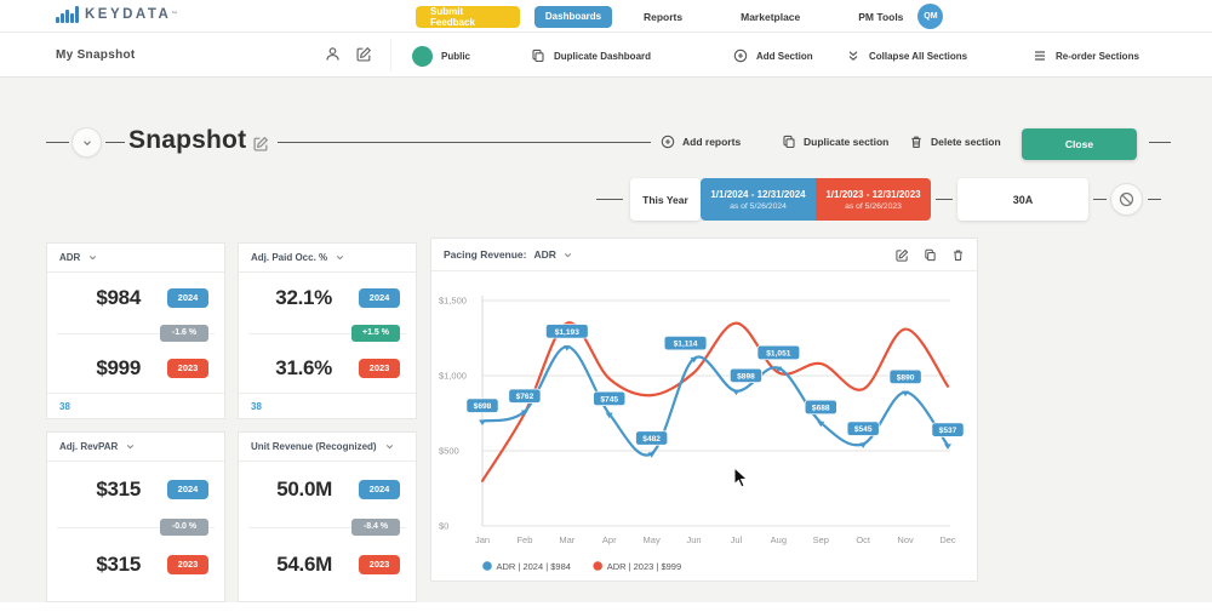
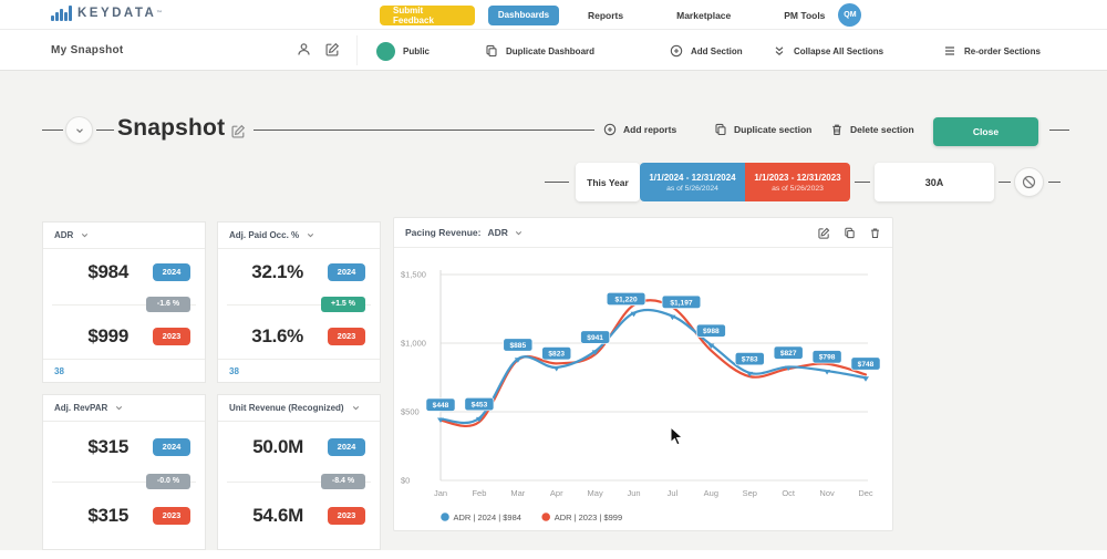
ADR | 2024 | $984/Jan: $698 -> $448
ADR | 2023 | $999/Jan: $300 -> $440
ADR | 2024 | $984/Feb: $762 -> $453
ADR | 2023 | $999/Feb: $750 -> $430
ADR | 2024 | $984/Mar: $1,193 -> $885
ADR | 2023 | $999/Mar: $1350 -> $880
ADR | 2024 | $984/Apr: $745 -> $823
ADR | 2023 | $999/Apr: $980 -> $850
ADR | 2024 | $984/May: $482 -> $941
ADR | 2023 | $999/May: $870 -> $920
ADR | 2024 | $984/Jun: $1,114 -> $1,220
ADR | 2023 | $999/Jun: $1020 -> $1280
ADR | 2024 | $984/Jul: $898 -> $1,197
ADR | 2023 | $999/Jul: $1350 -> $1260
ADR | 2024 | $984/Aug: $1,051 -> $988
ADR | 2023 | $999/Aug: $1020 -> $950
ADR | 2024 | $984/Sep: $688 -> $783
ADR | 2023 | $999/Sep: $1080 -> $760
ADR | 2024 | $984/Oct: $545 -> $827
ADR | 2023 | $999/Oct: $910 -> $810
ADR | 2024 | $984/Nov: $890 -> $798
ADR | 2023 | $999/Nov: $1310 -> $850
ADR | 2024 | $984/Dec: $537 -> $748
ADR | 2023 | $999/Dec: $930 -> $770
